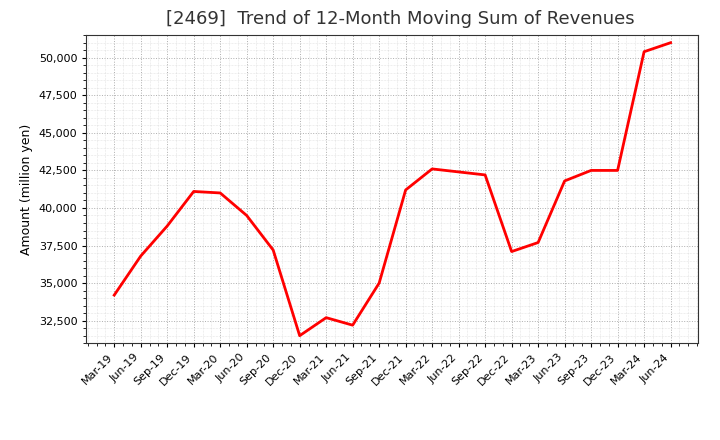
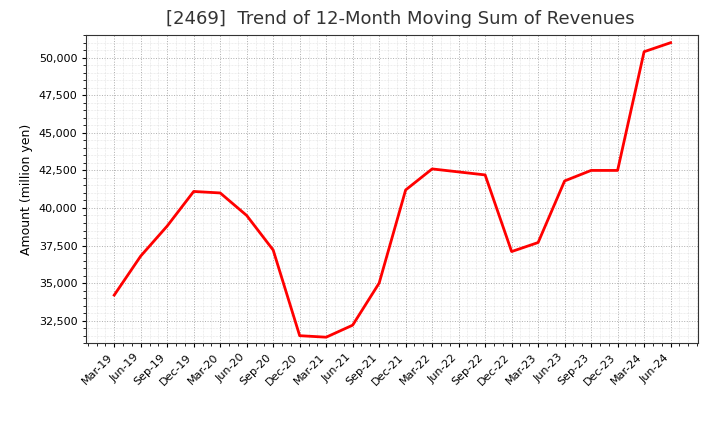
Mar-21: 32,700 -> 31,400
